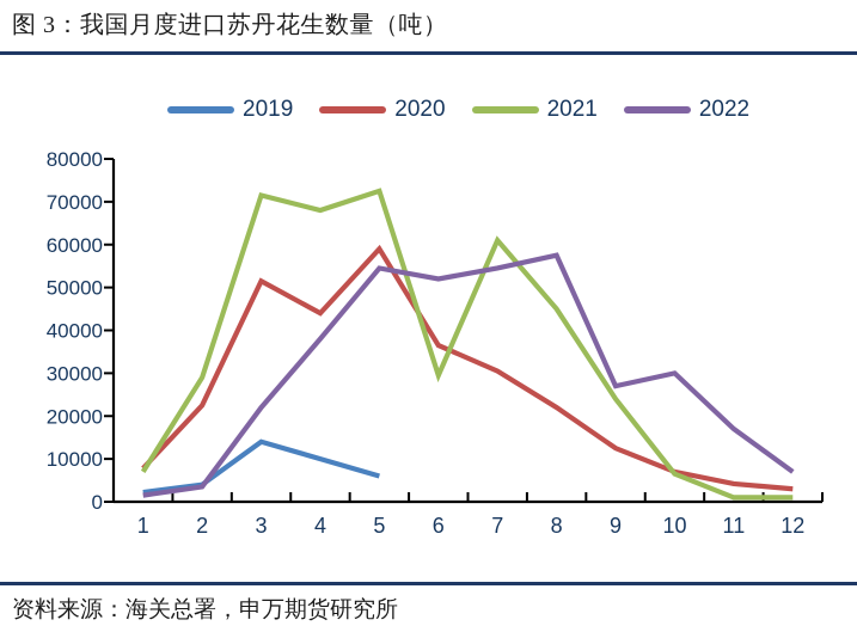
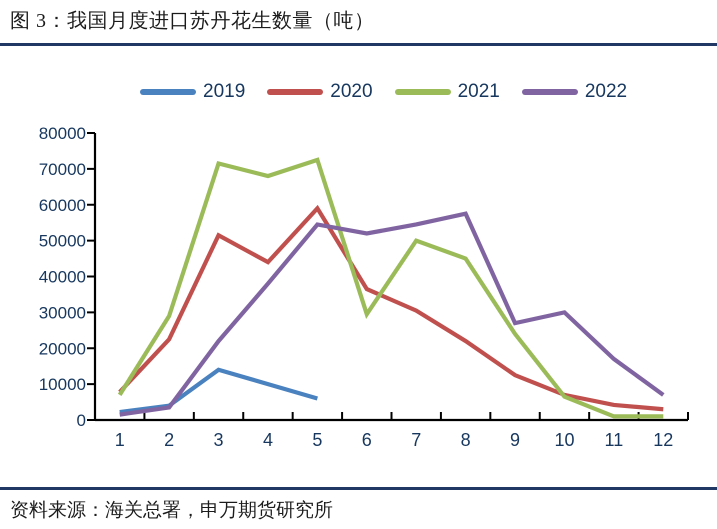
2021/7: 61000 -> 50000
